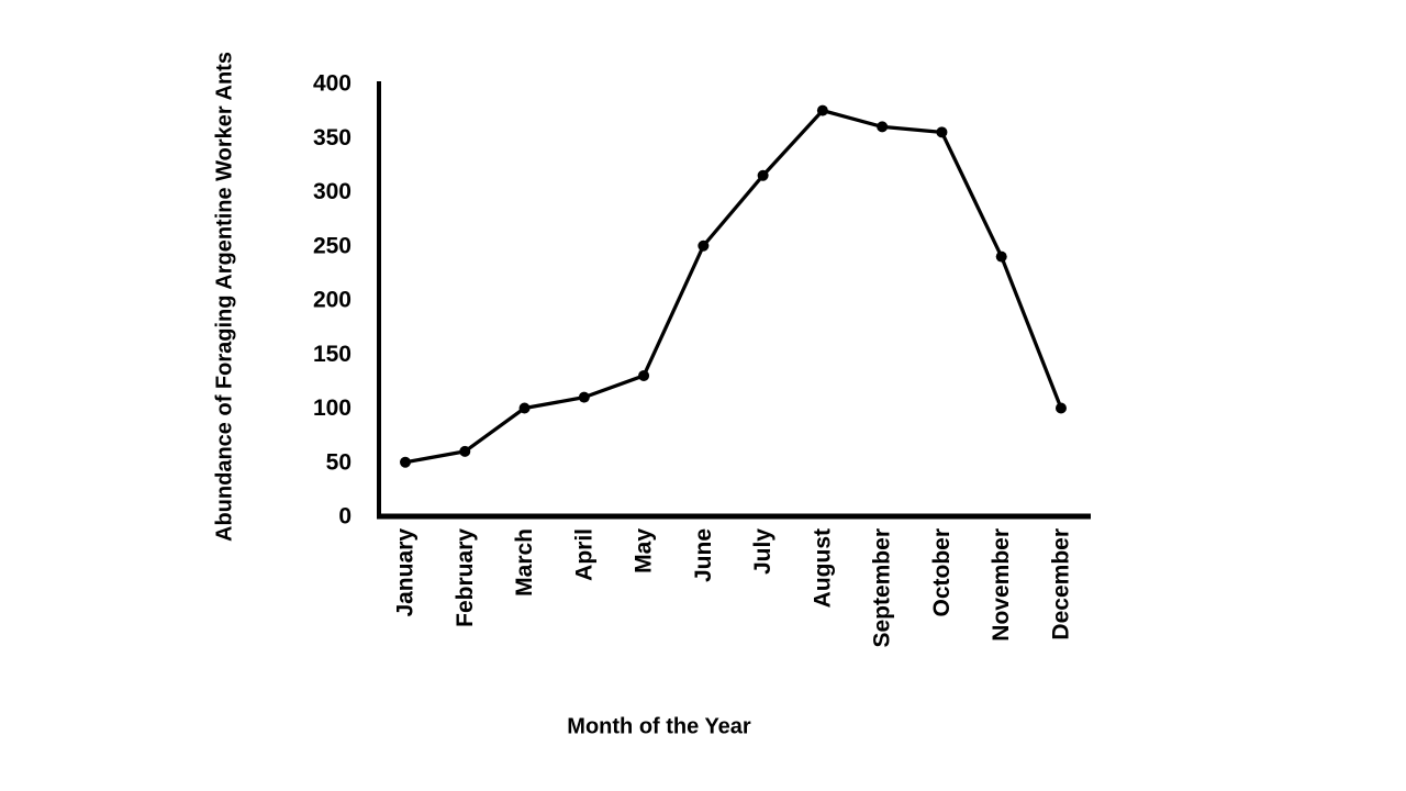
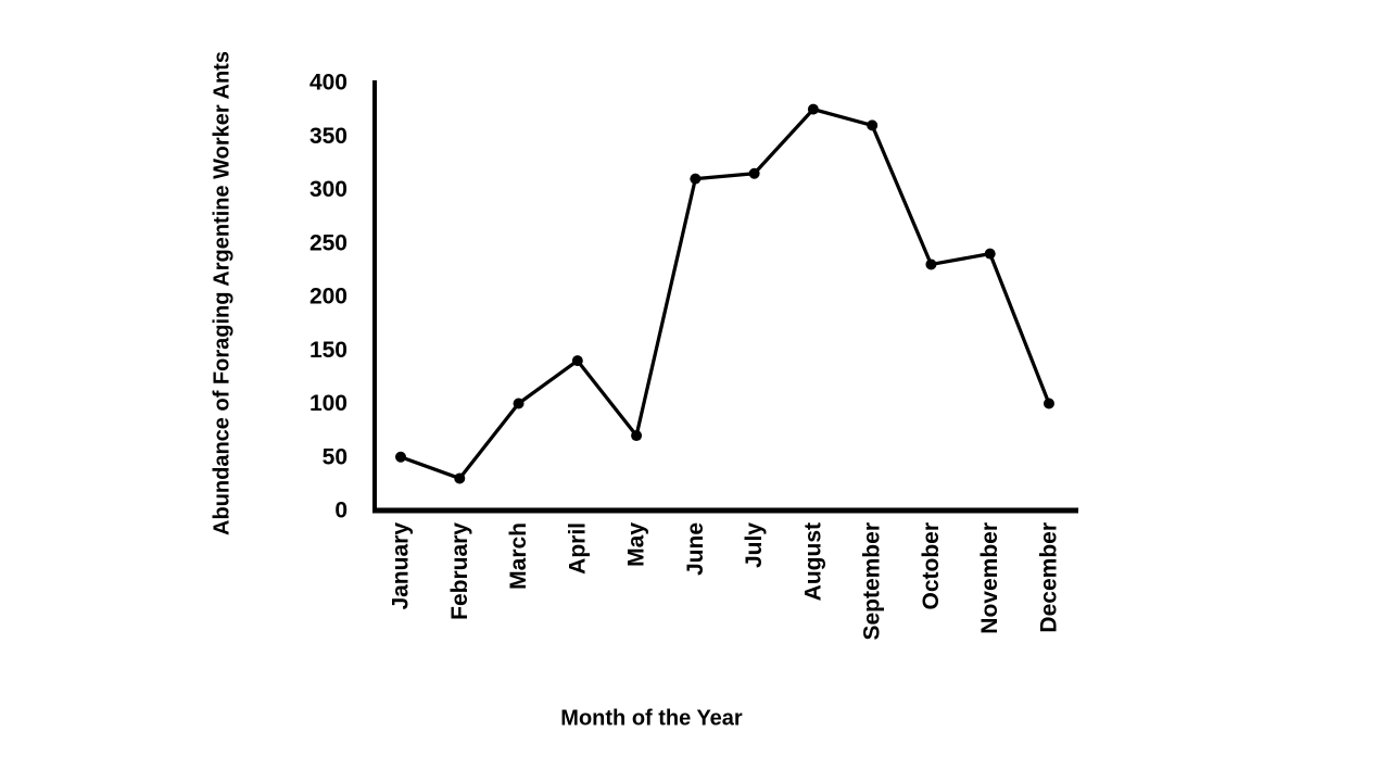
February: 60 -> 30
April: 110 -> 140
May: 130 -> 70
June: 250 -> 310
October: 360 -> 230
